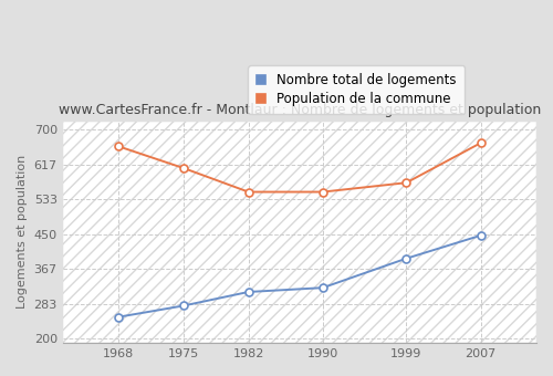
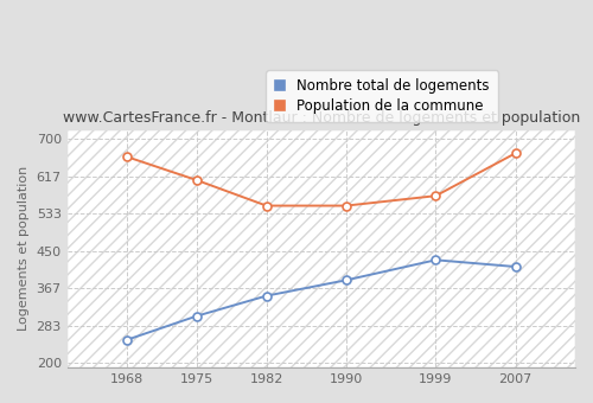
Nombre total de logements/1975: 279 -> 305
Nombre total de logements/1982: 312 -> 350
Nombre total de logements/1990: 322 -> 385
Nombre total de logements/1999: 392 -> 430
Nombre total de logements/2007: 447 -> 415
